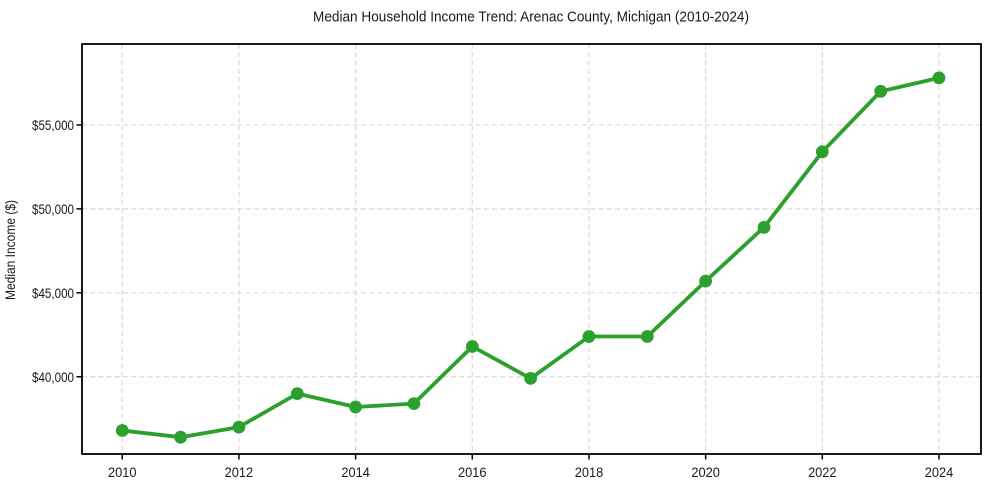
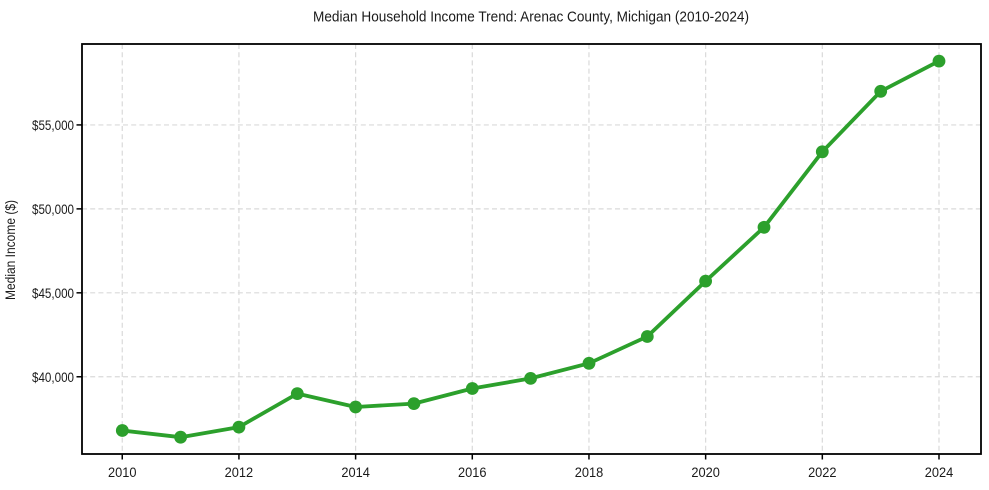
2016: $41800 -> $39300
2018: $42400 -> $40800
2024: $57800 -> $58800
